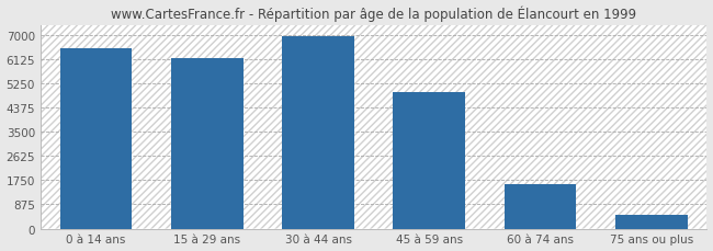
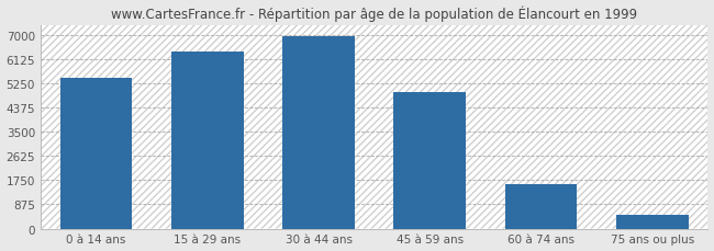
0 à 14 ans: 6500 -> 5450
15 à 29 ans: 6150 -> 6400
